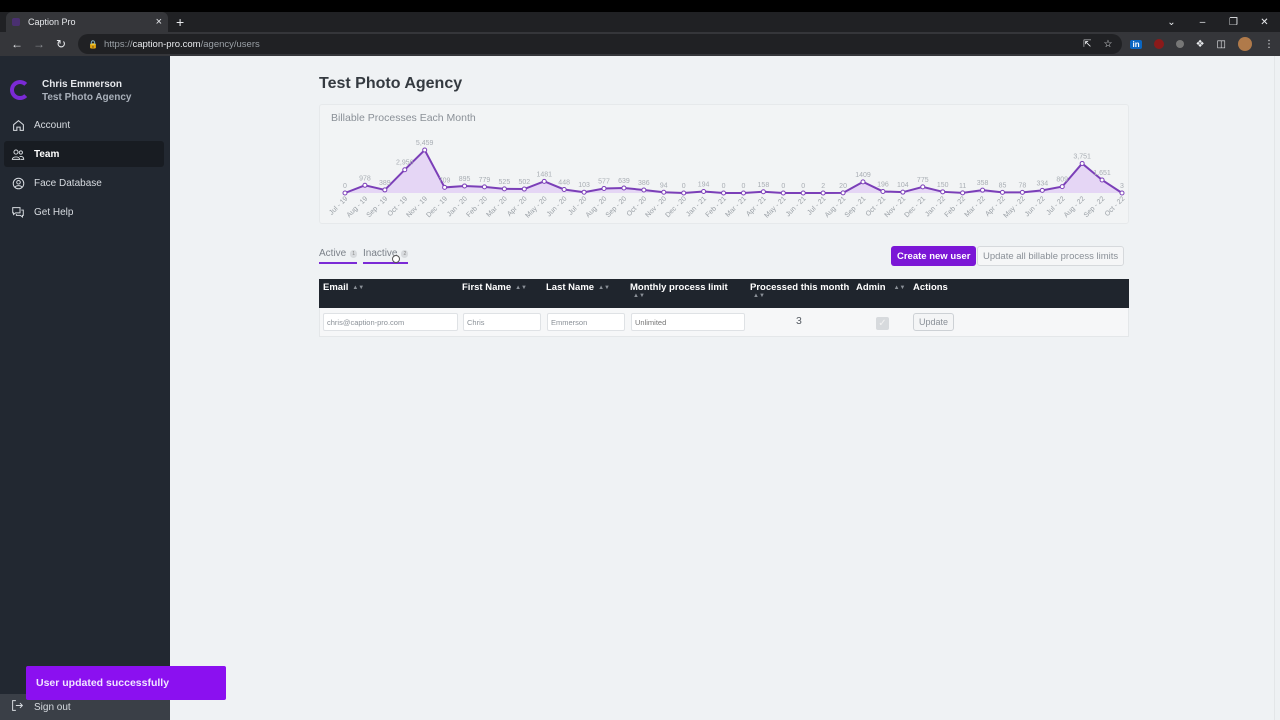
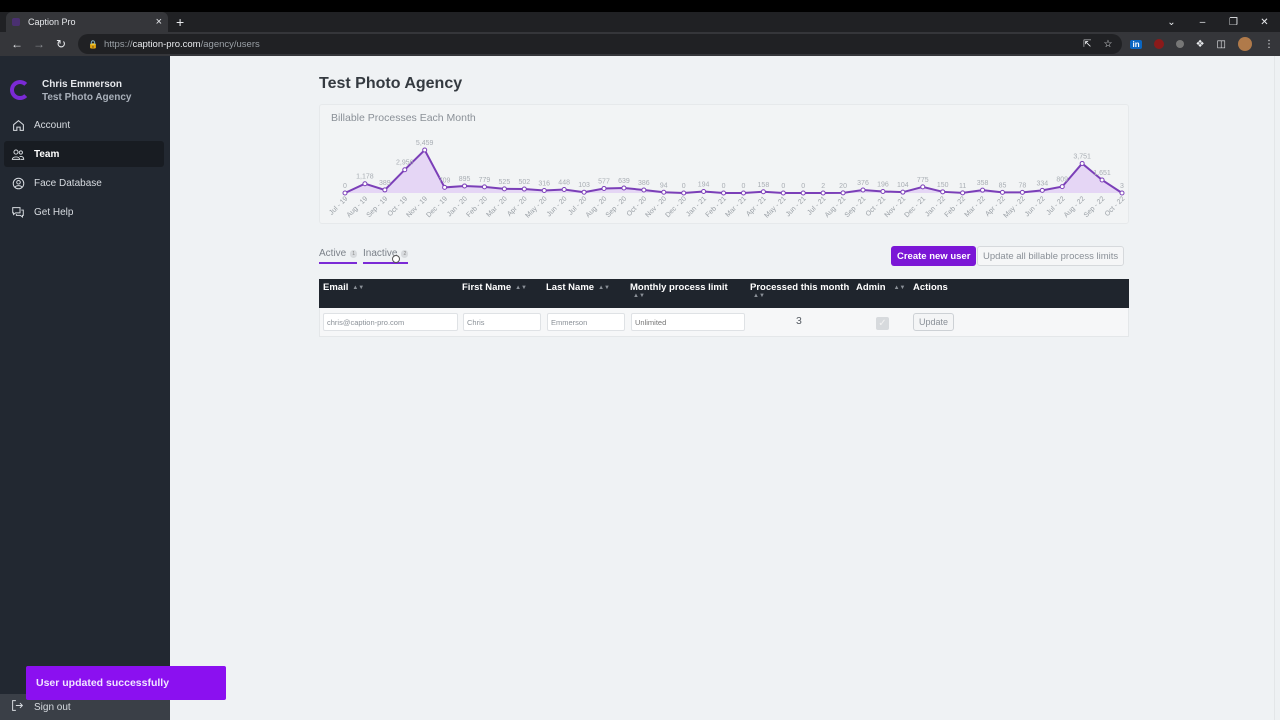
Aug - 19: 978 -> 1,178
May - 20: 1481 -> 316
Sep - 21: 1409 -> 376
